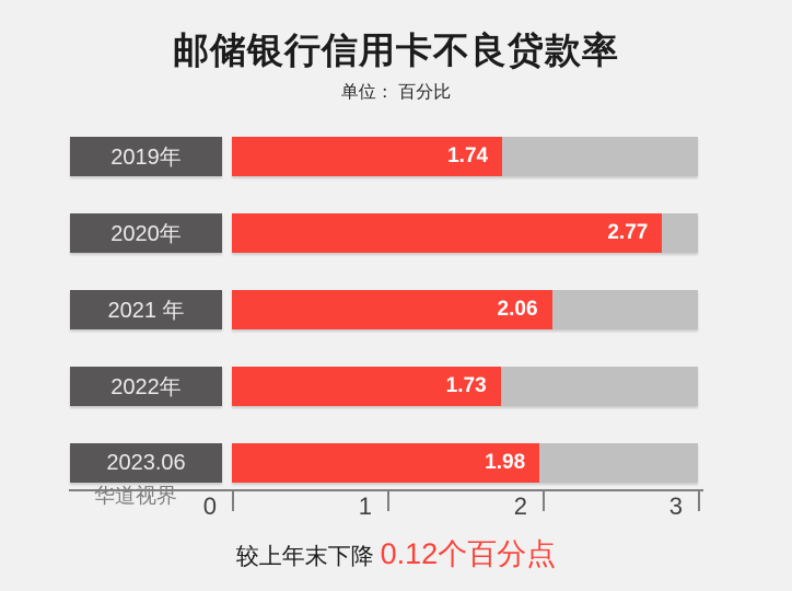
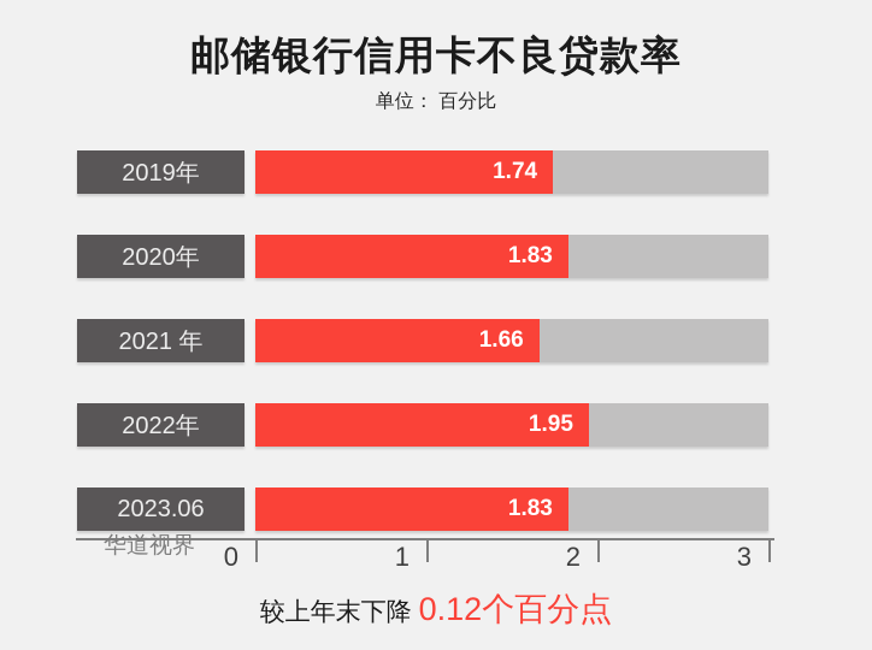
2020年: 2.77 -> 1.83
2021 年: 2.06 -> 1.66
2022年: 1.73 -> 1.95
2023.06: 1.98 -> 1.83
